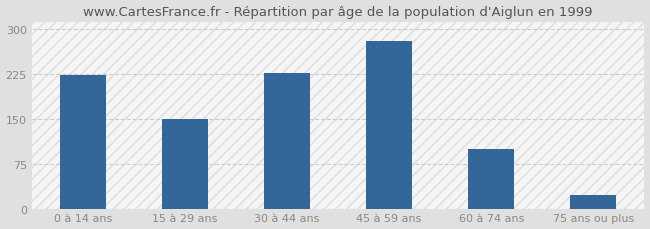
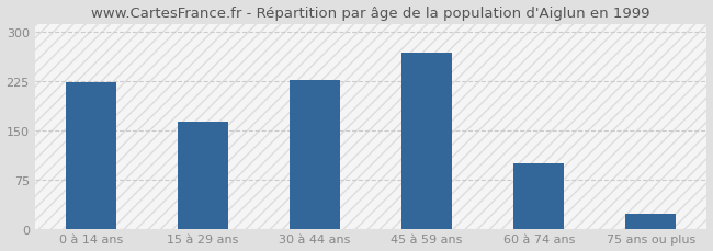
15 à 29 ans: 150 -> 163
45 à 59 ans: 280 -> 268
